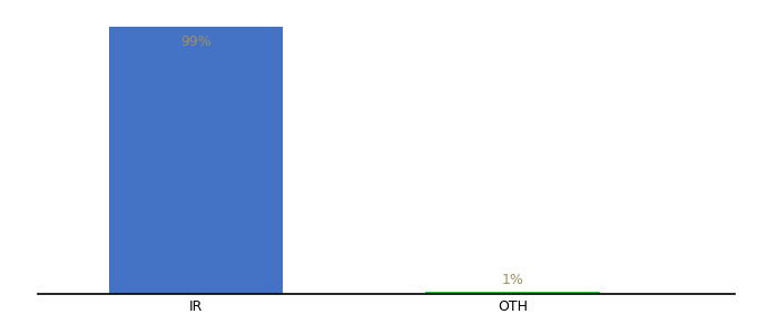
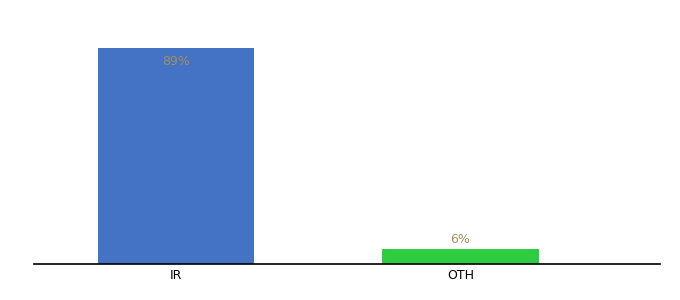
IR: 99% -> 89%
OTH: 1% -> 6%
